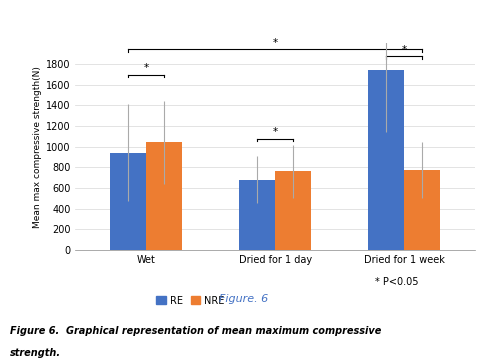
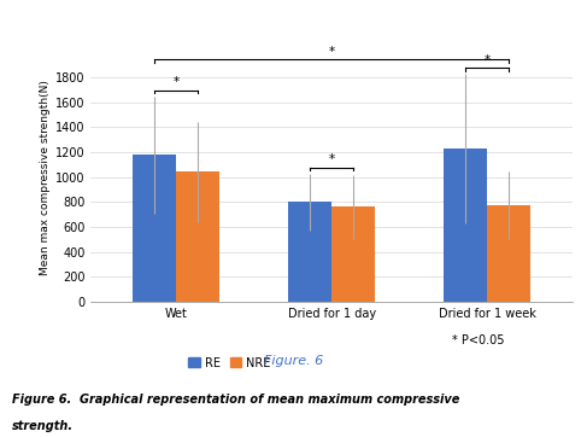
RE/Wet: 940 -> 1180
RE/Dried for 1 day: 680 -> 800
RE/Dried for 1 week: 1740 -> 1230
